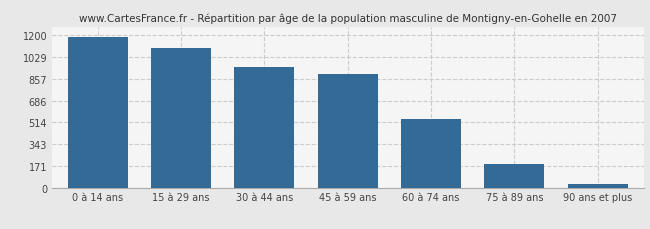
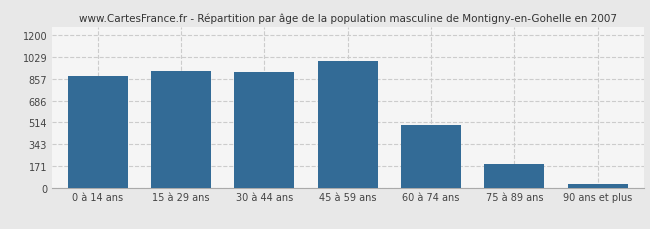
0 à 14 ans: 1190 -> 880
15 à 29 ans: 1100 -> 920
30 à 44 ans: 950 -> 910
45 à 59 ans: 900 -> 1000
60 à 74 ans: 540 -> 490
